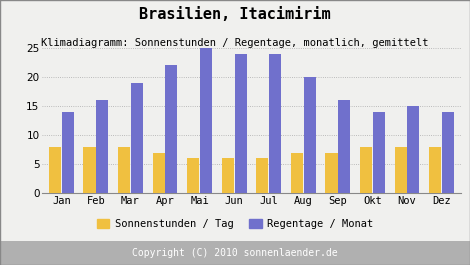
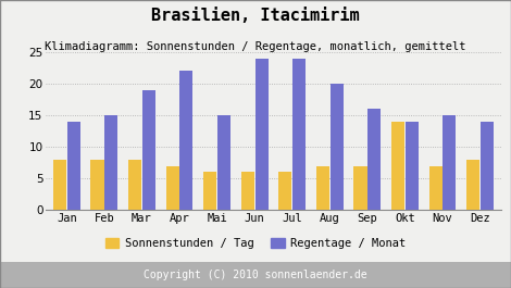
Regentage / Monat/Feb: 16 -> 15
Regentage / Monat/Mai: 25 -> 15
Sonnenstunden / Tag/Okt: 8 -> 14
Sonnenstunden / Tag/Nov: 8 -> 7
